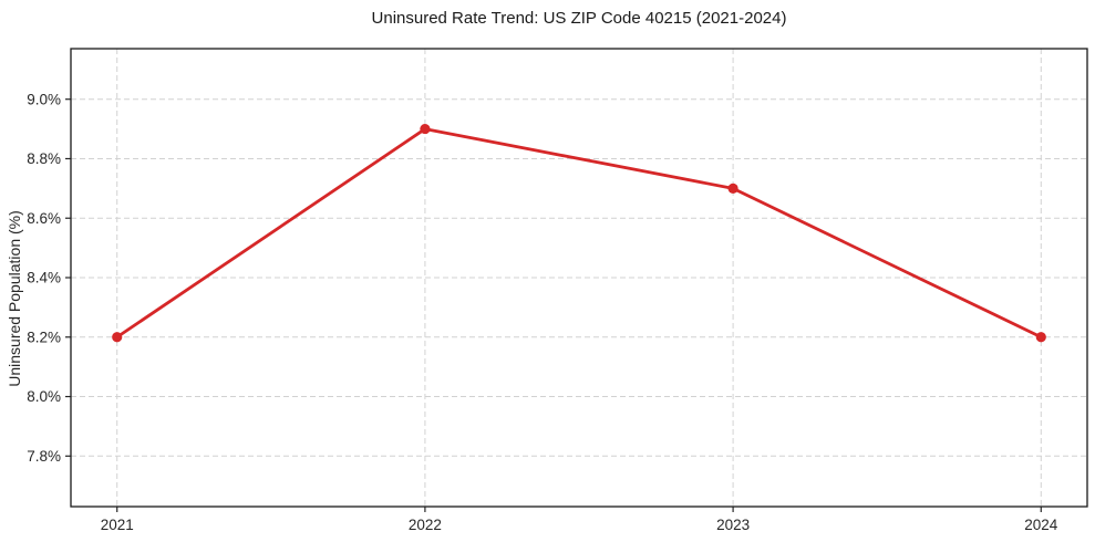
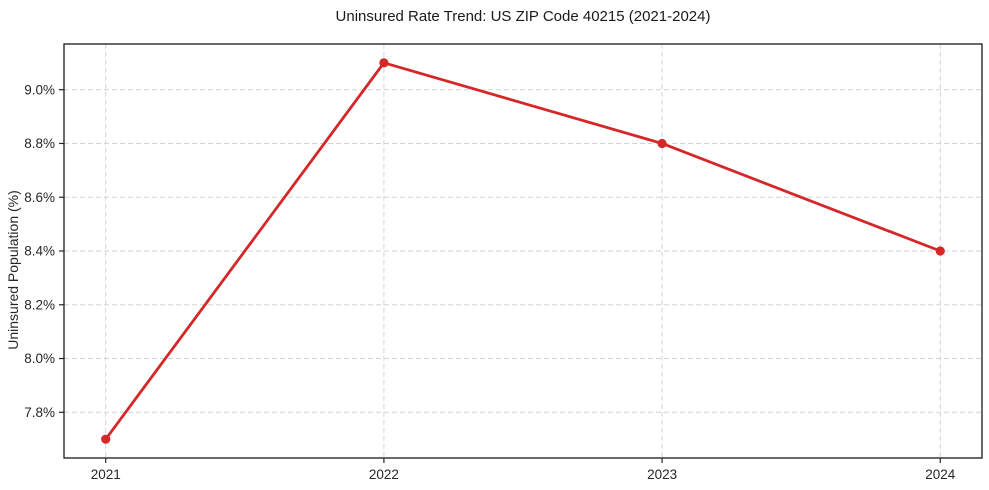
2021: 8.2% -> 7.7%
2022: 8.9% -> 9.1%
2023: 8.7% -> 8.8%
2024: 8.2% -> 8.4%
